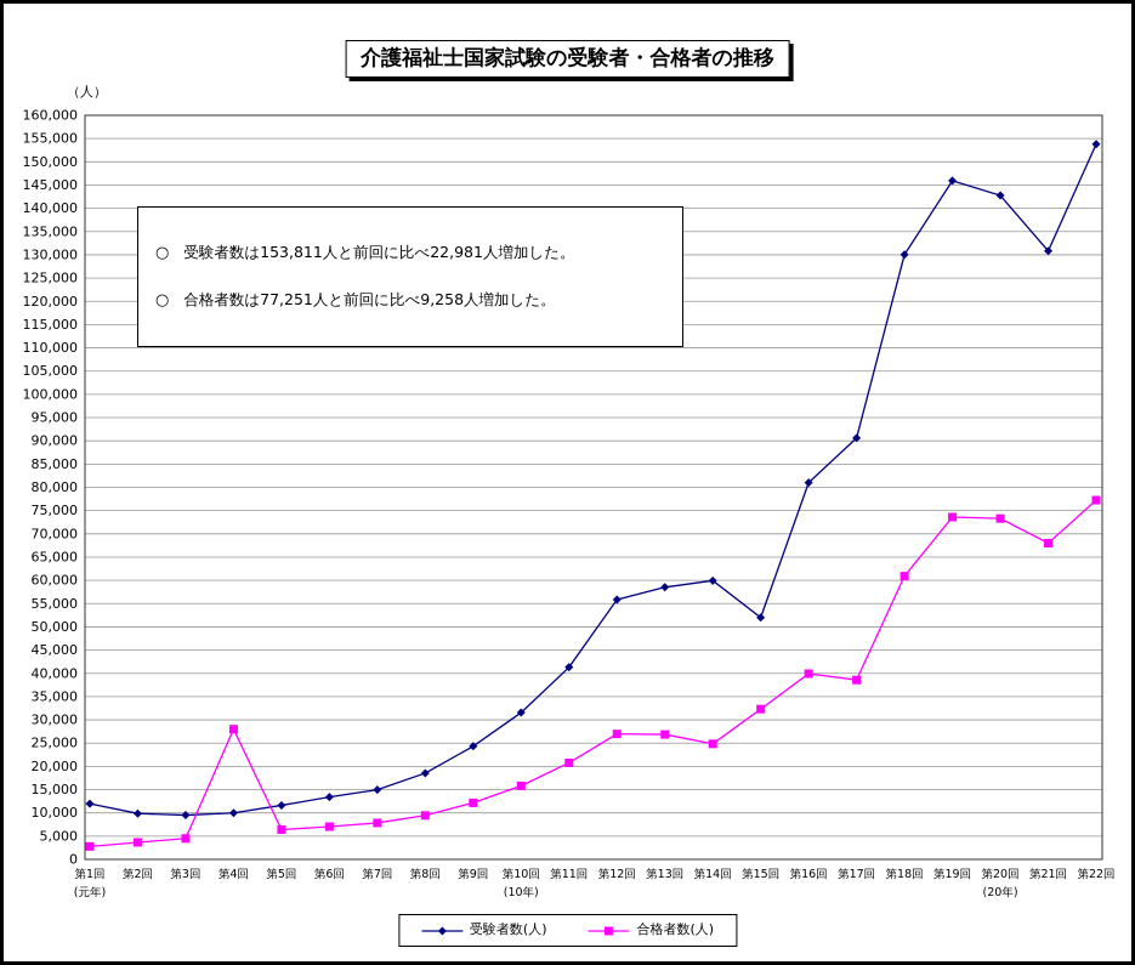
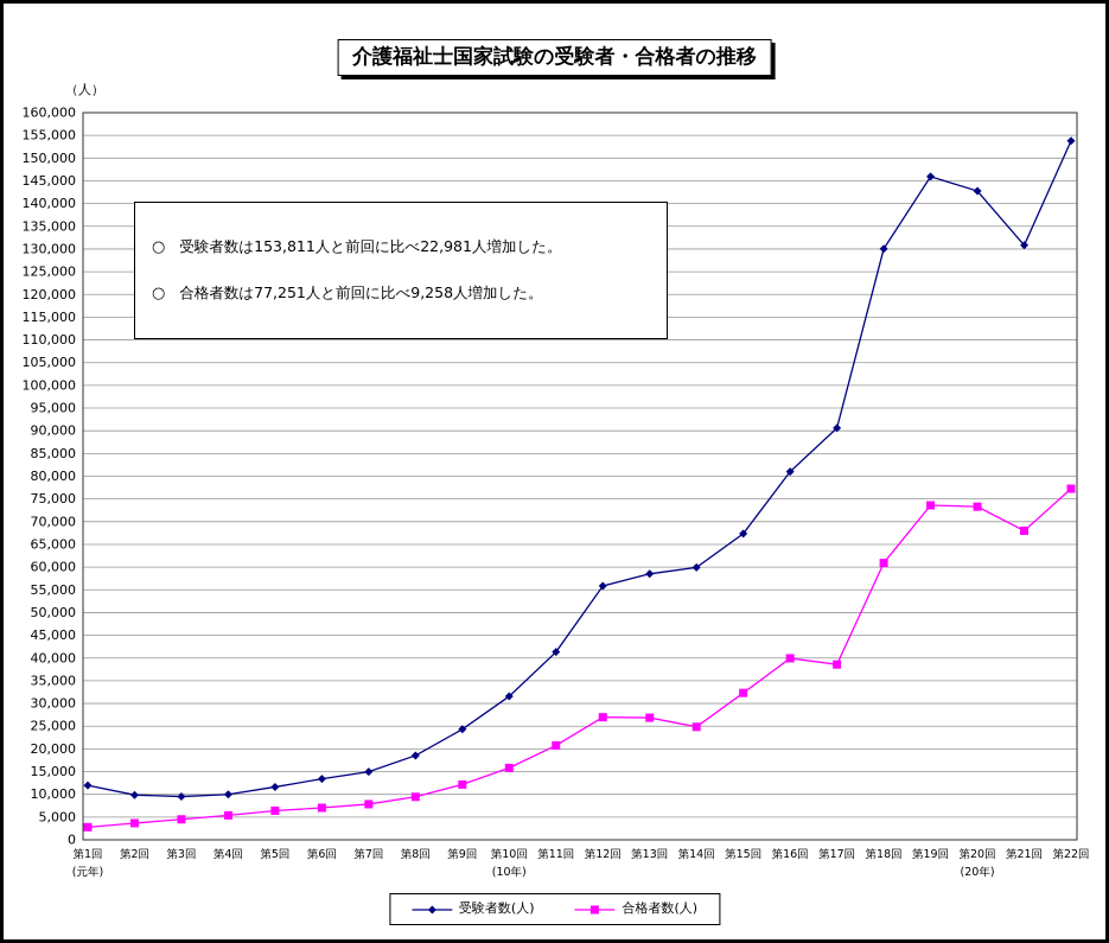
合格者数(人)/第4回: 28000 -> 5000
受験者数(人)/第15回: 52000 -> 67000
